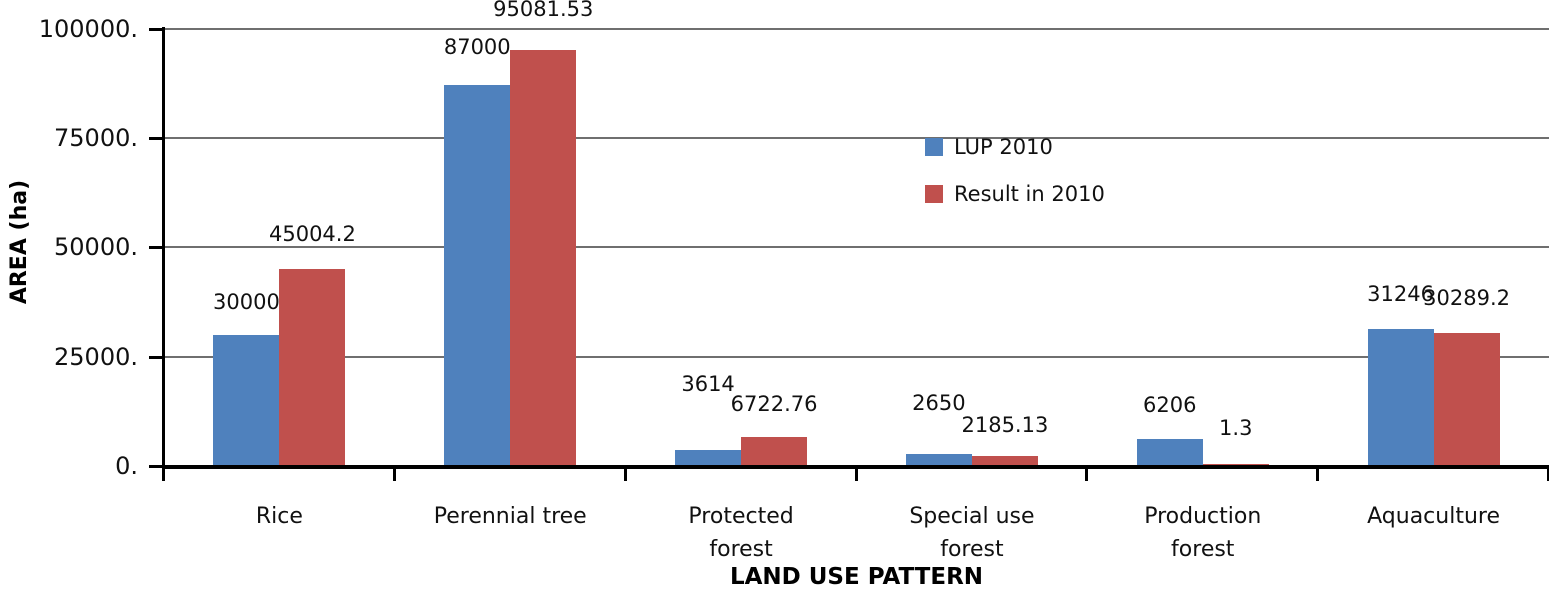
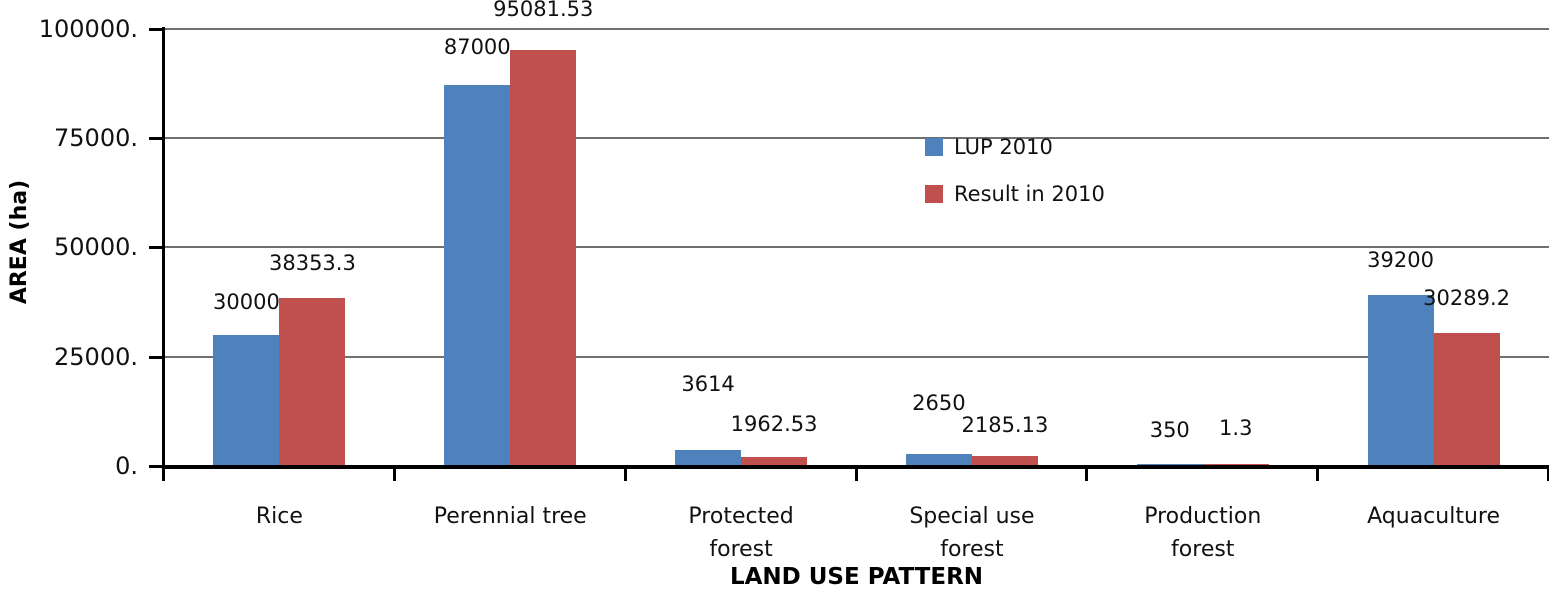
Result in 2010/Rice: 45004.2 -> 38353.3
Result in 2010/Protected forest: 6722.76 -> 1962.53
LUP 2010/Production forest: 6206 -> 350
LUP 2010/Aquaculture: 31246 -> 39200
